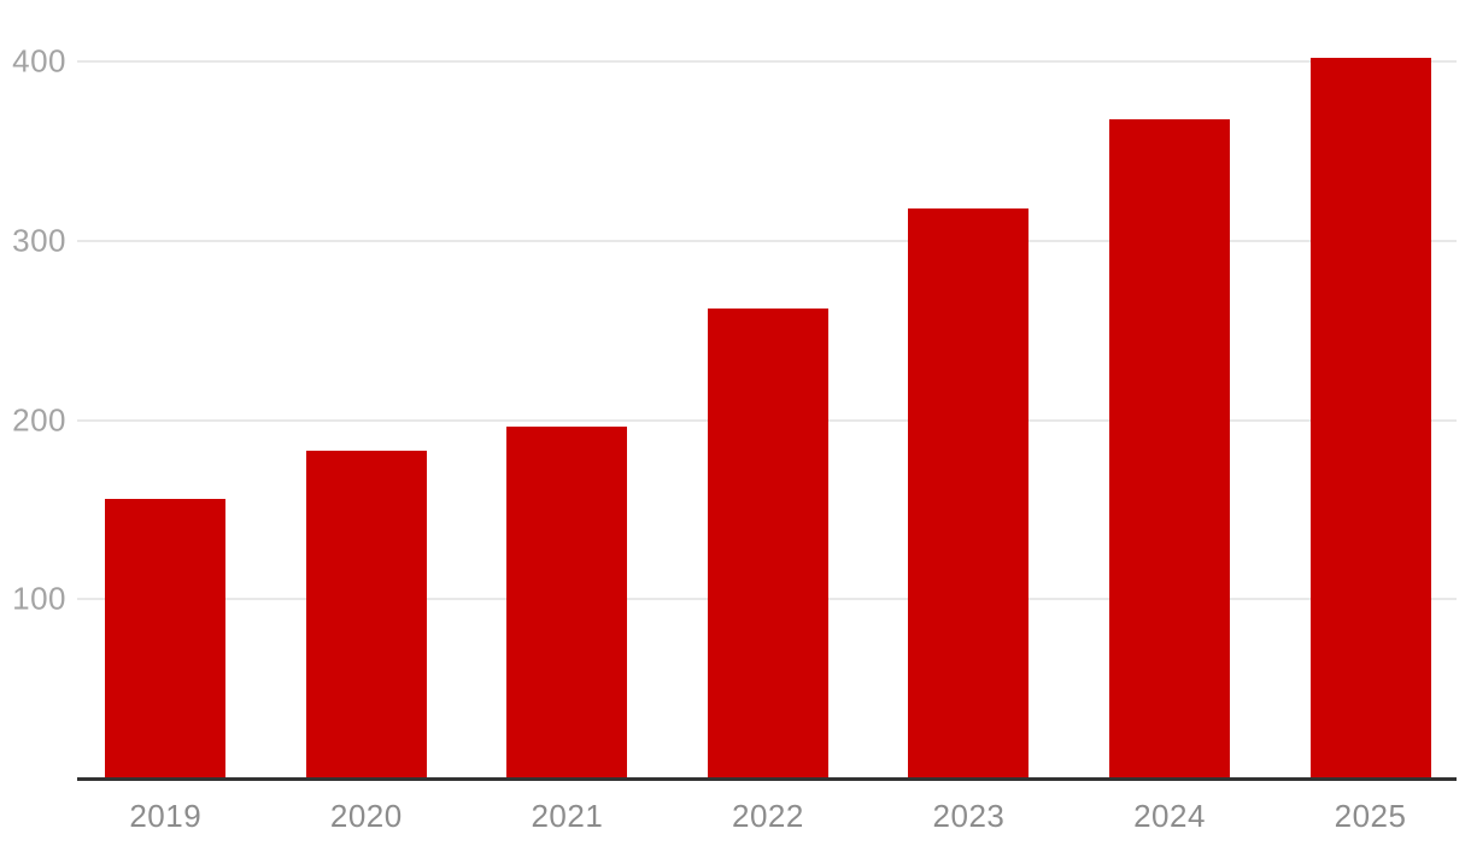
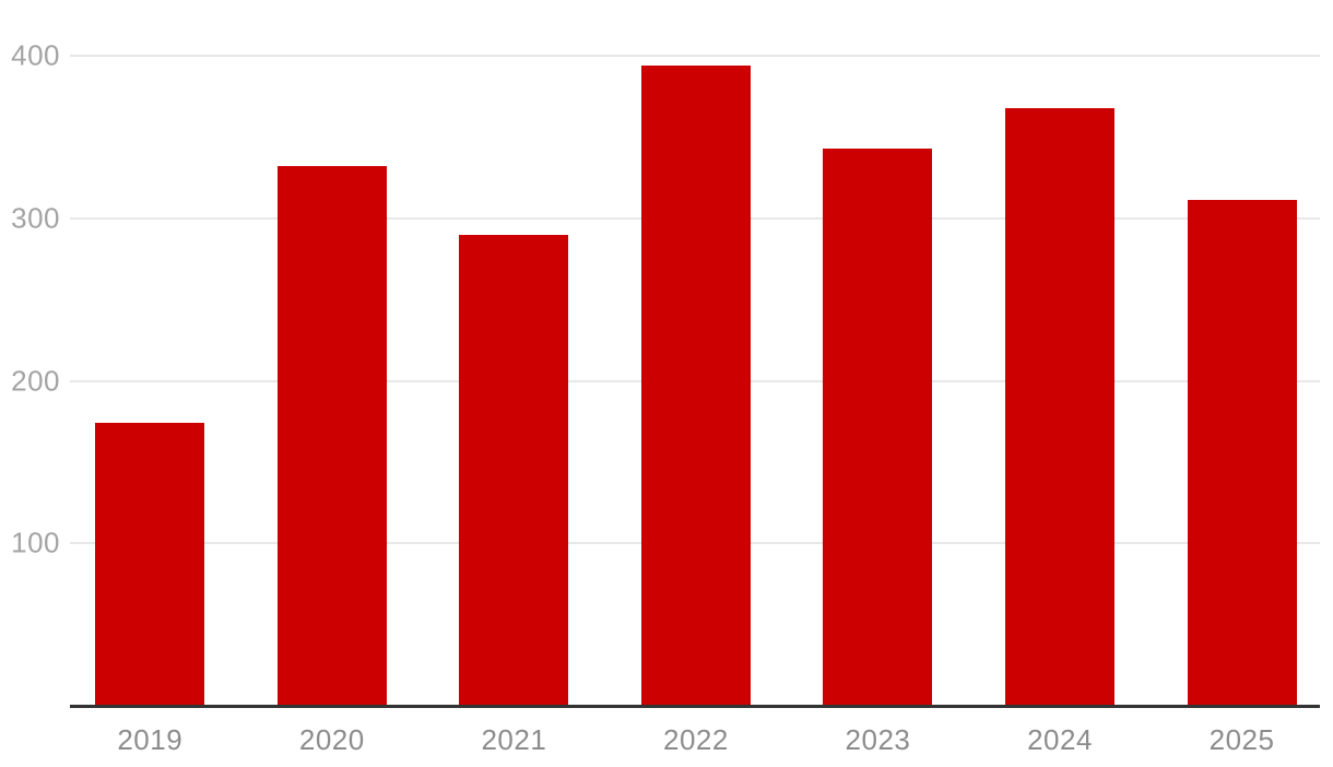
2019: 156 -> 174
2020: 183 -> 332
2021: 196 -> 290
2022: 262 -> 394
2023: 318 -> 343
2025: 402 -> 311
